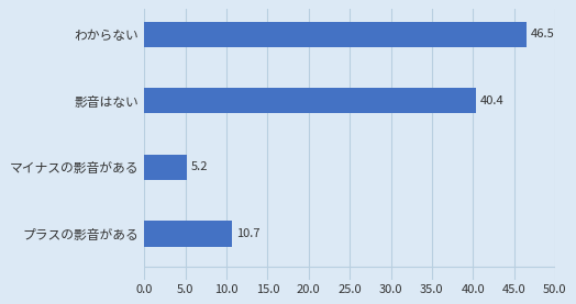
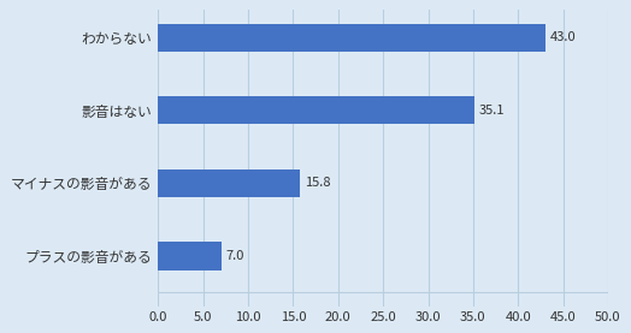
わからない: 46.5 -> 43.0
影音はない: 40.4 -> 35.1
マイナスの影音がある: 5.2 -> 15.8
プラスの影音がある: 10.7 -> 7.0
